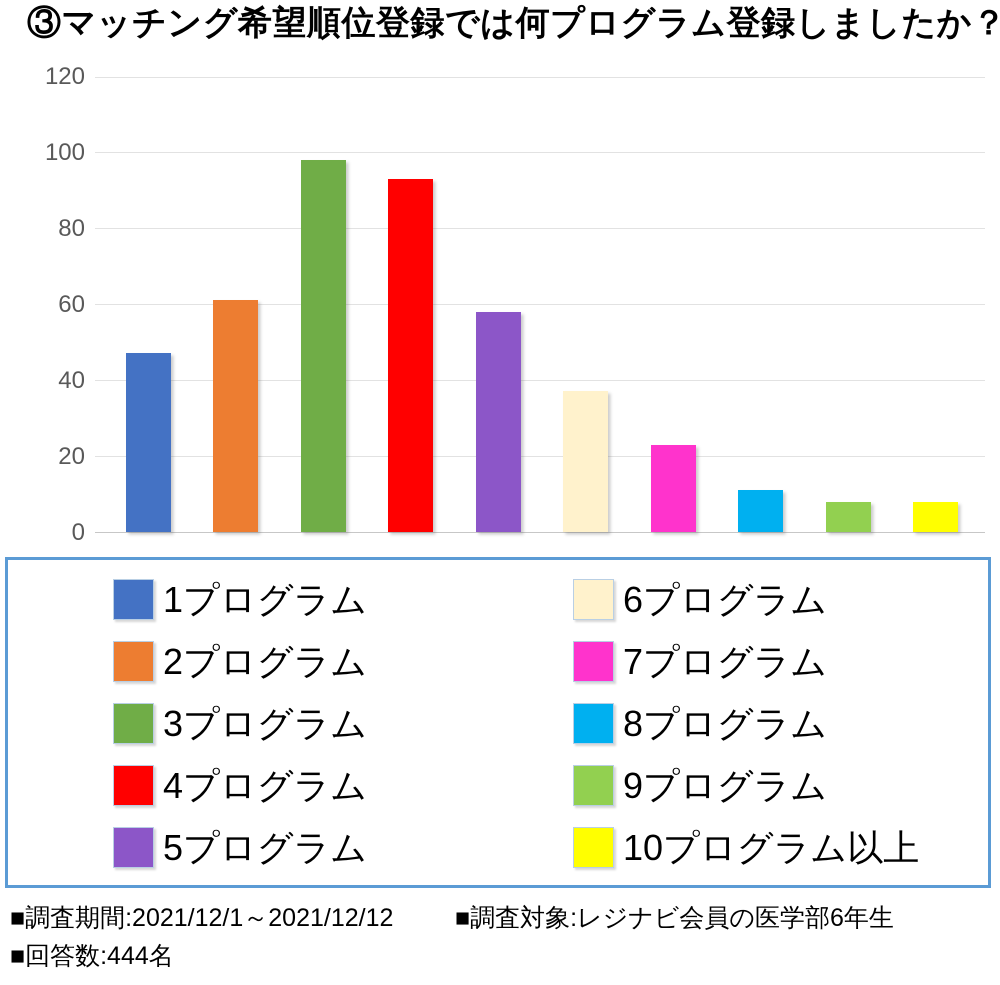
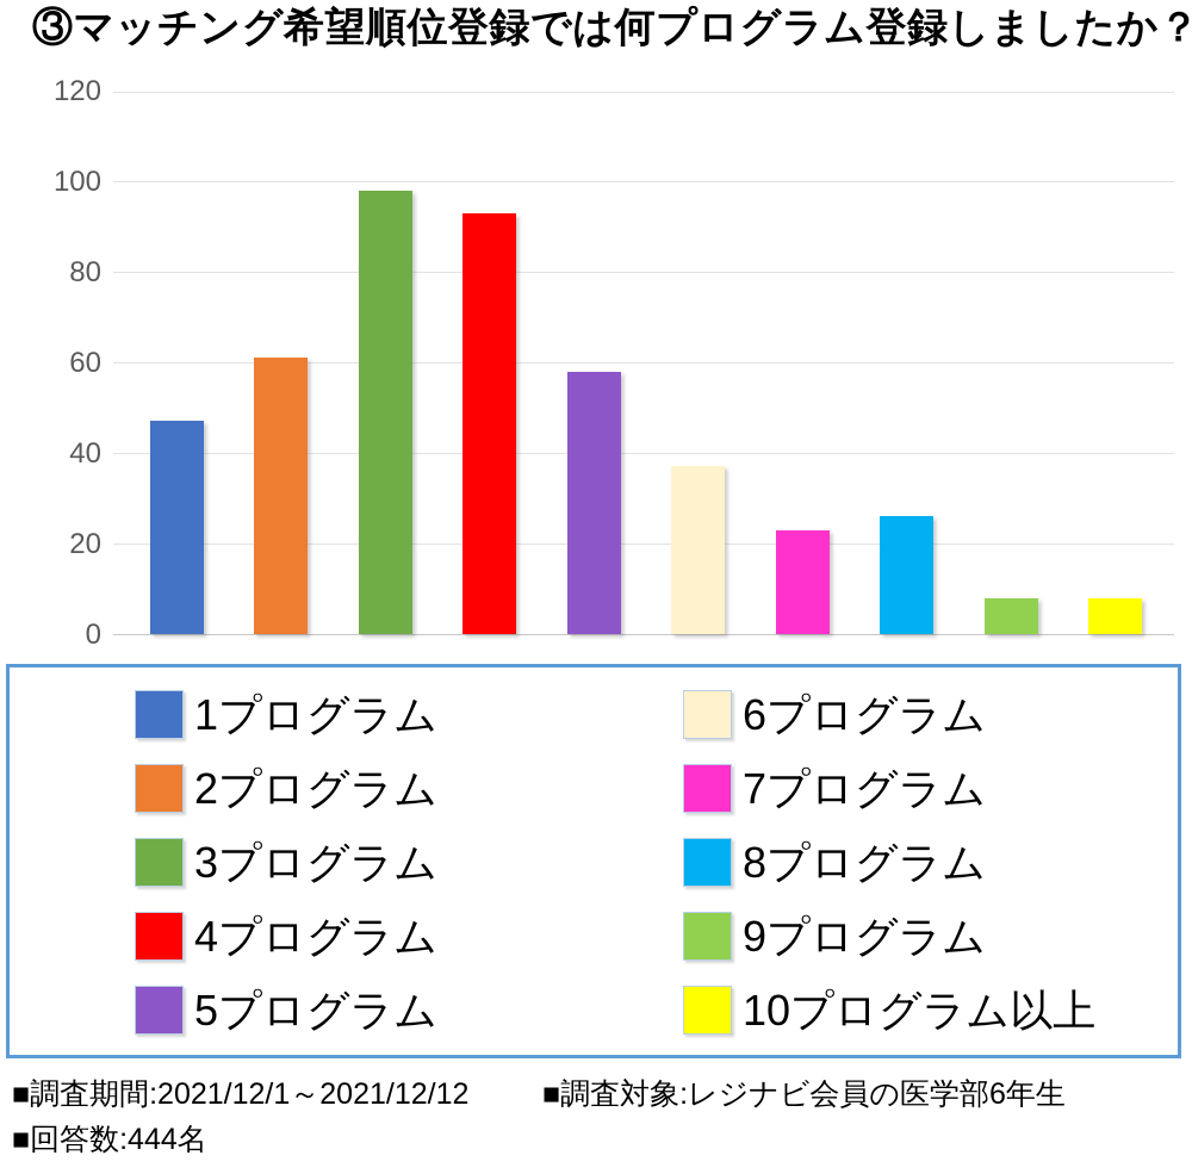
8プログラム: 11 -> 26
